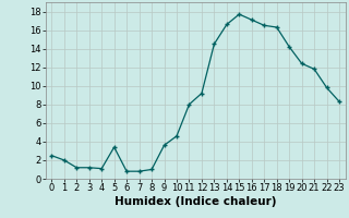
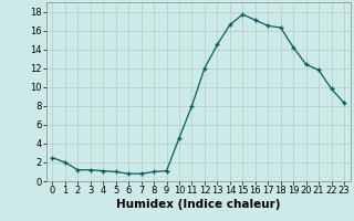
5: 3.4 -> 1.0
9: 3.6 -> 1.1
12: 9.2 -> 12.0
